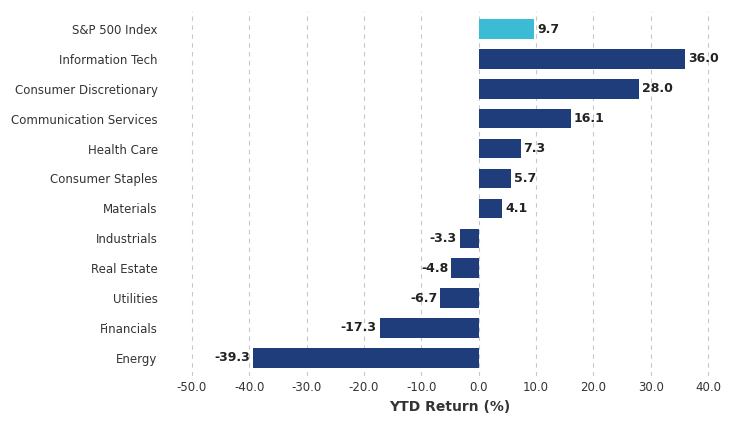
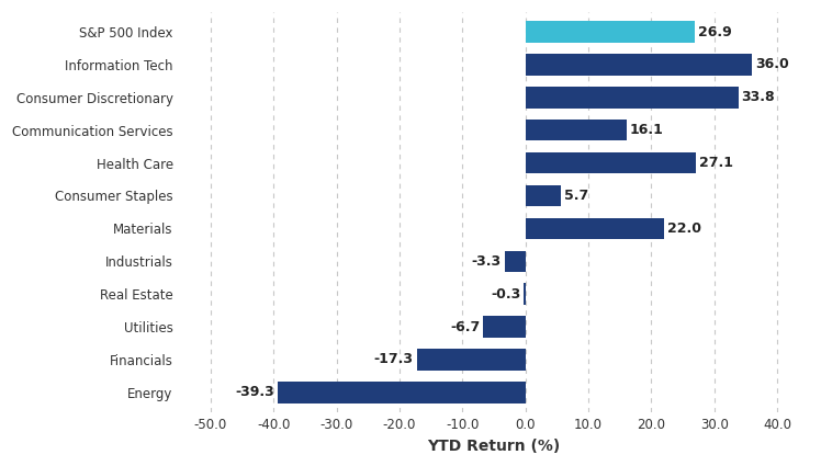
S&P 500 Index: 9.7 -> 26.9
Consumer Discretionary: 28.0 -> 33.8
Health Care: 7.3 -> 27.1
Materials: 4.1 -> 22.0
Real Estate: -4.8 -> -0.3
